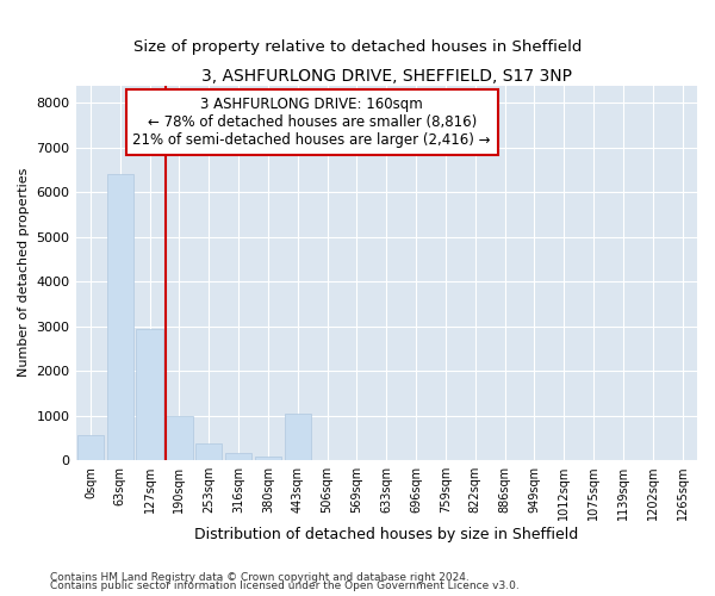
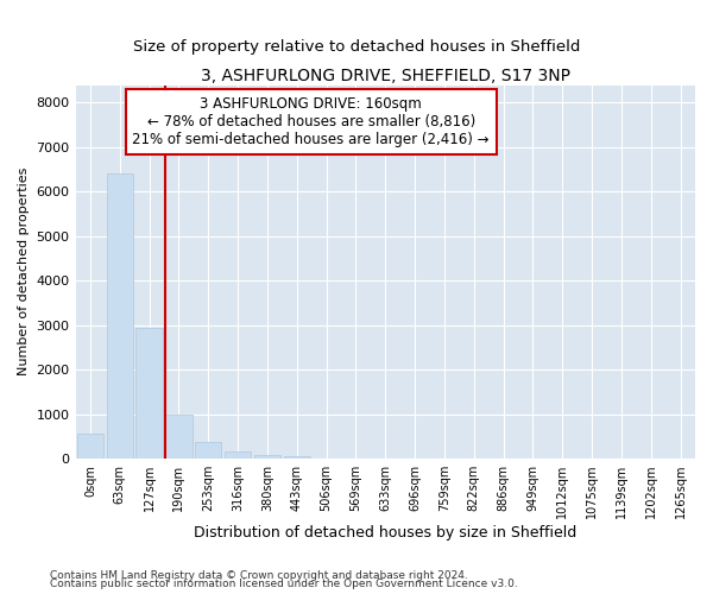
443sqm: 1050 -> 60
